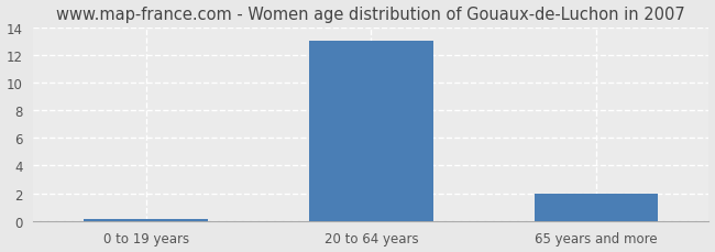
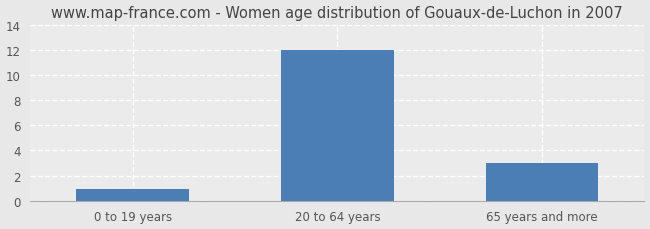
0 to 19 years: 0.1 -> 0.9
20 to 64 years: 13.0 -> 12.0
65 years and more: 2.0 -> 3.0
